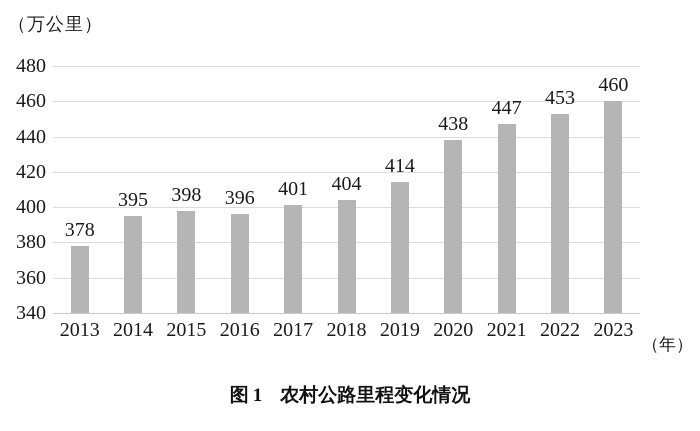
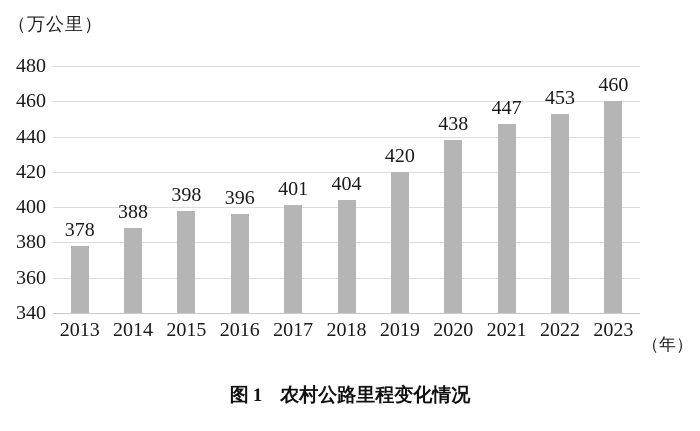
2014: 395 -> 388
2019: 414 -> 420
